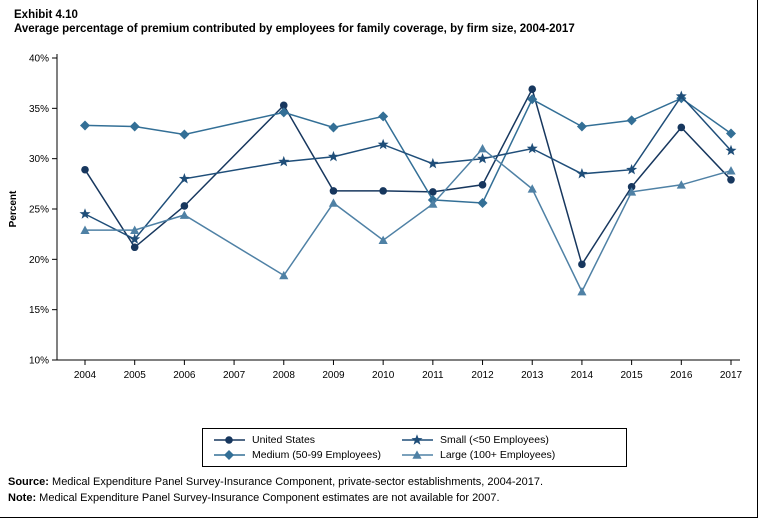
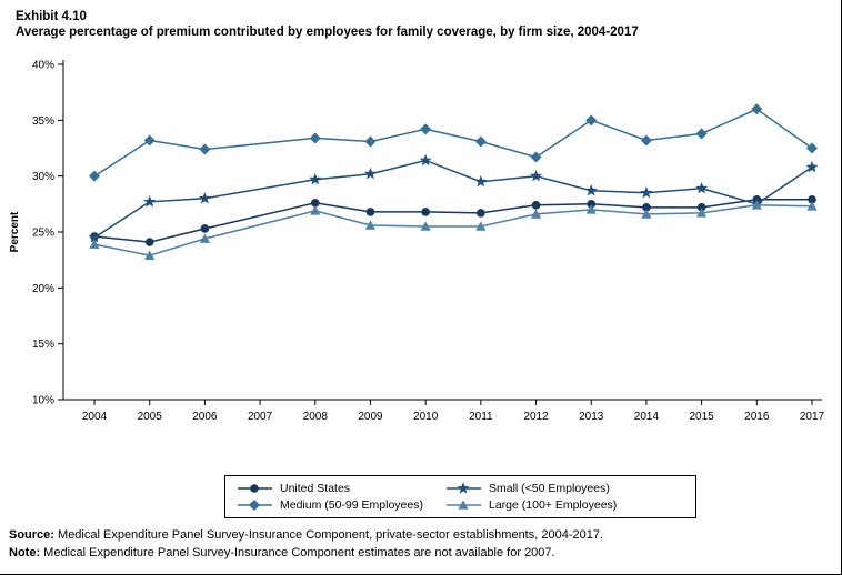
United States/2004: 28.9% -> 24.6%
Medium (50-99 Employees)/2004: 33.3% -> 30.0%
Large (100+ Employees)/2004: 22.9% -> 23.9%
United States/2005: 21.2% -> 24.1%
Small (<50 Employees)/2005: 22.0% -> 27.7%
United States/2008: 35.3% -> 27.6%
Medium (50-99 Employees)/2008: 34.6% -> 33.4%
Large (100+ Employees)/2008: 18.4% -> 26.9%
Large (100+ Employees)/2010: 21.9% -> 25.5%
Medium (50-99 Employees)/2011: 25.9% -> 33.1%
Medium (50-99 Employees)/2012: 25.6% -> 31.7%
Large (100+ Employees)/2012: 31.0% -> 26.6%
United States/2013: 36.9% -> 27.5%
Medium (50-99 Employees)/2013: 35.9% -> 35.0%
Small (<50 Employees)/2013: 31.0% -> 28.7%
United States/2014: 19.5% -> 27.2%
Large (100+ Employees)/2014: 16.8% -> 26.6%
United States/2016: 33.1% -> 27.9%
Small (<50 Employees)/2016: 36.2% -> 27.5%
Large (100+ Employees)/2017: 28.8% -> 27.3%
